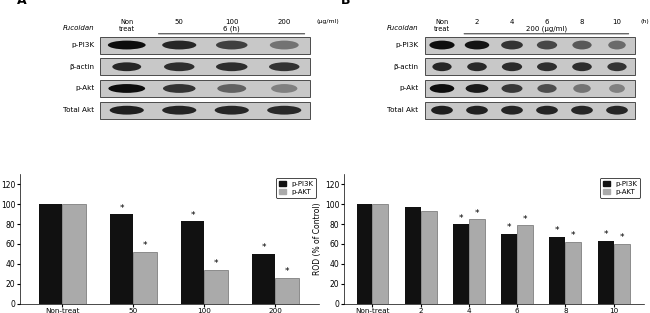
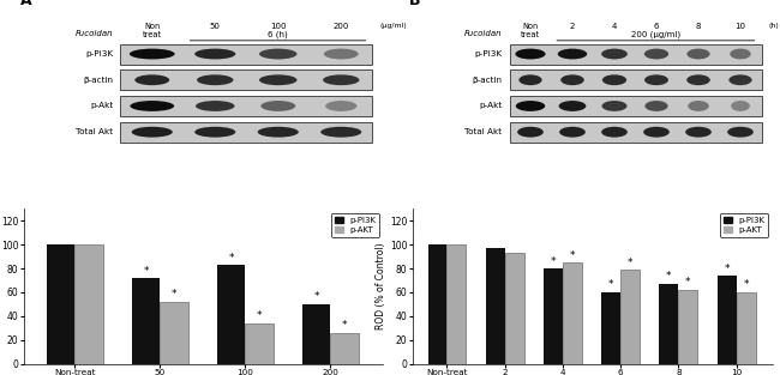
p-PI3K/50: 90 -> 72
p-PI3K/6: 70 -> 60
p-PI3K/10: 63 -> 74
